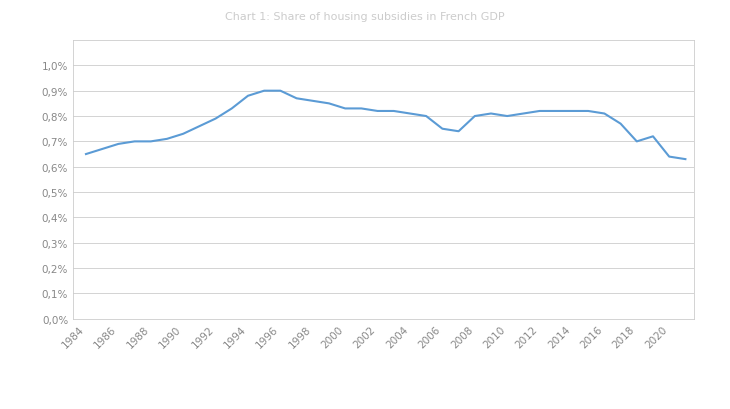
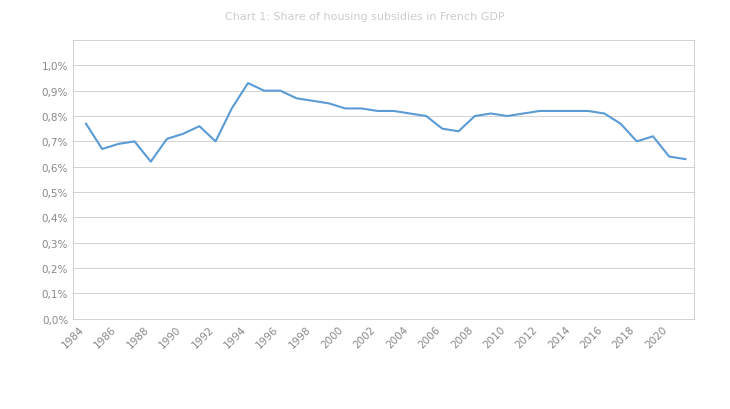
1984: 0,65% -> 0,77%
1988: 0,70% -> 0,62%
1992: 0,79% -> 0,70%
1994: 0,88% -> 0,93%
